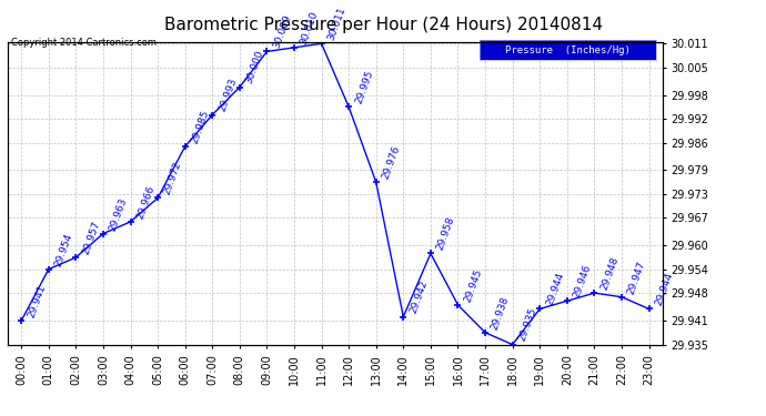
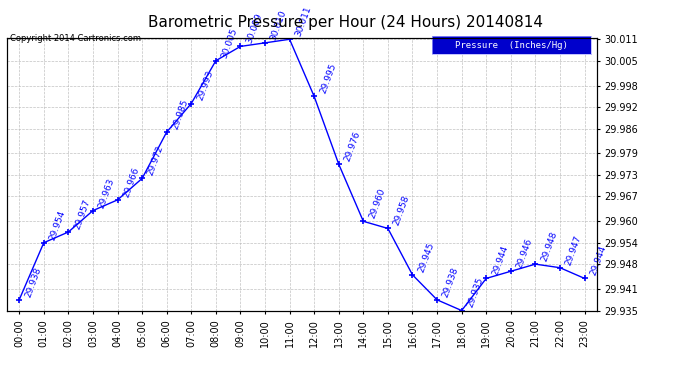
00:00: 29.941 -> 29.938
08:00: 30.000 -> 30.005
14:00: 29.942 -> 29.960
